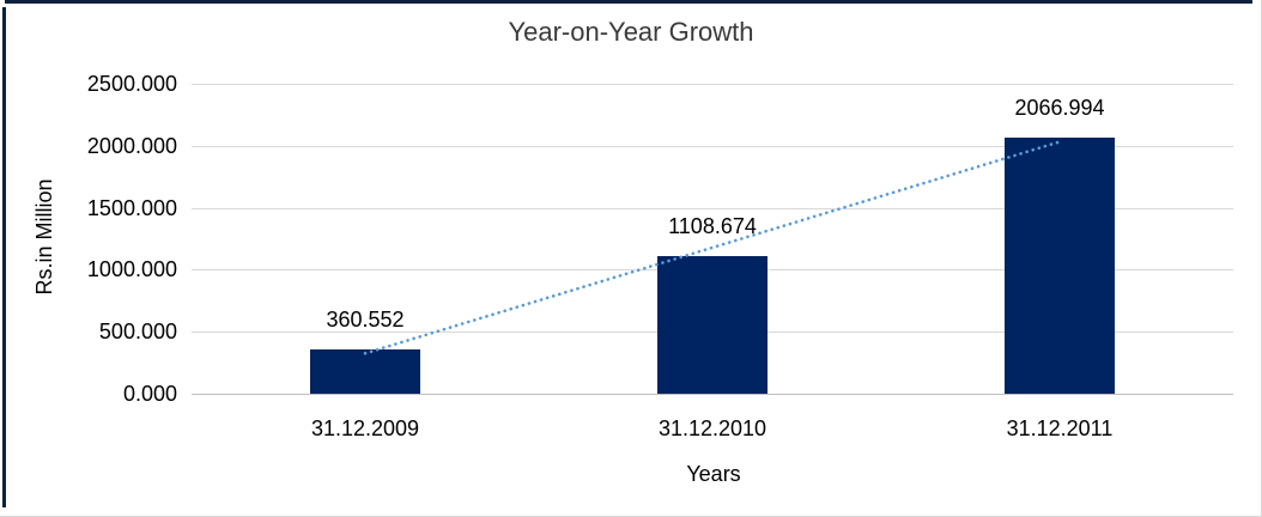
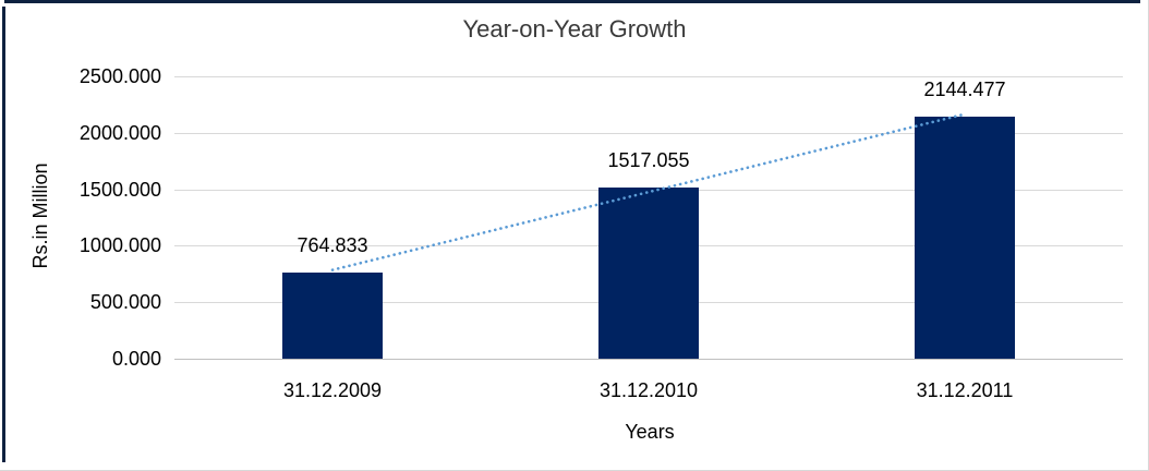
31.12.2009: 360.552 -> 764.833
31.12.2010: 1108.674 -> 1517.055
31.12.2011: 2066.994 -> 2144.477
